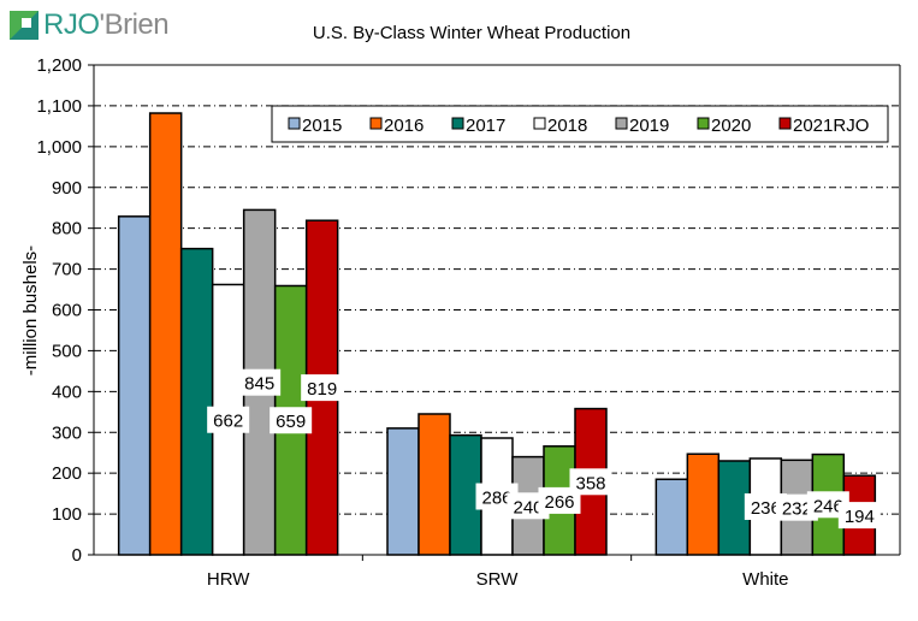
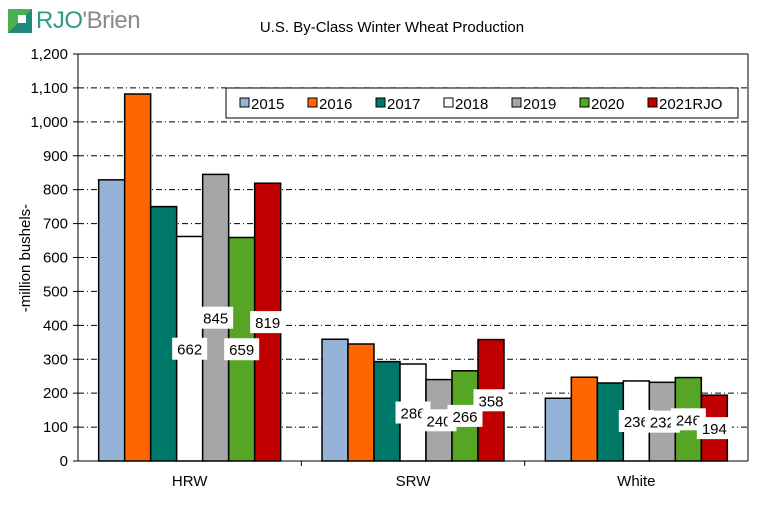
2015/SRW: 310 -> 360
